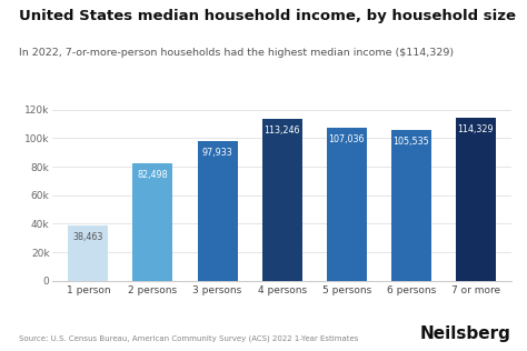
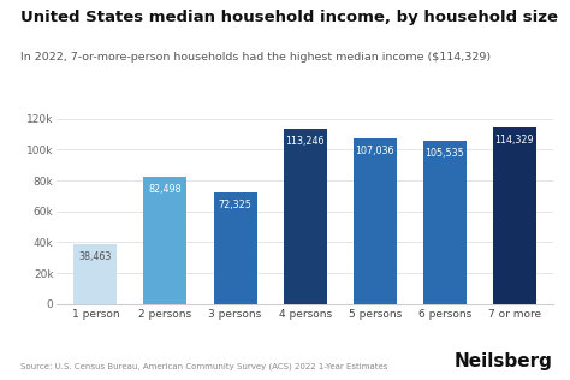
3 persons: 97,933 -> 72,325
